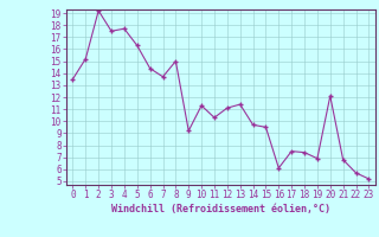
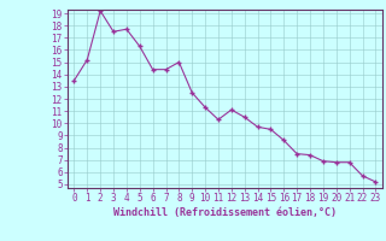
7: 13.7 -> 14.4
9: 9.2 -> 12.5
13: 11.4 -> 10.5
16: 6.1 -> 8.6
20: 12.1 -> 6.8
